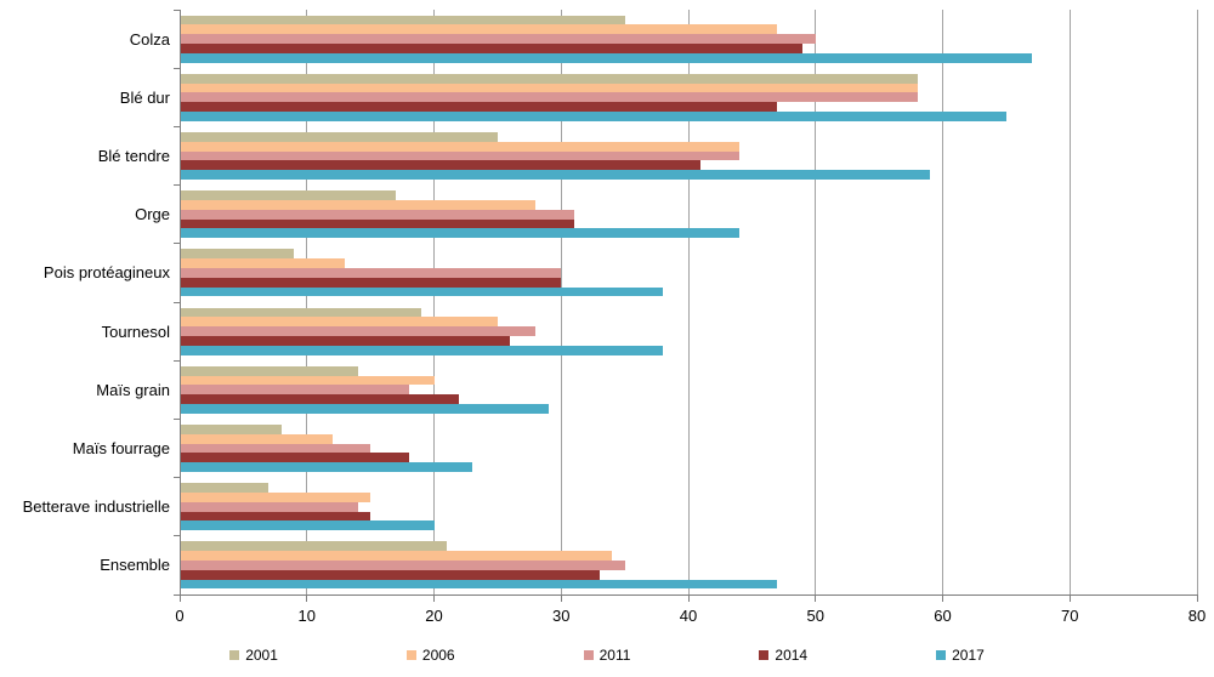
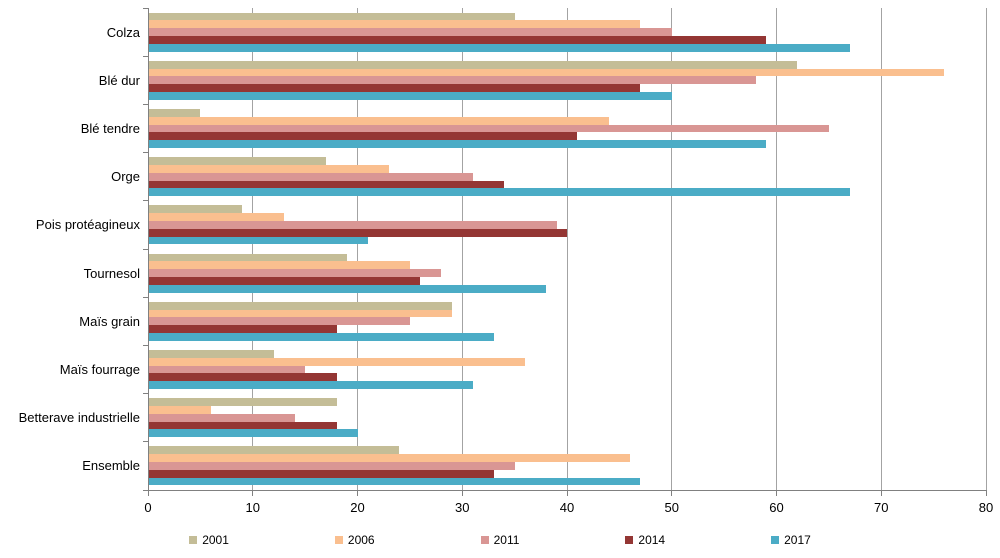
2014/Colza: 49 -> 59
2001/Blé dur: 58 -> 62
2006/Blé dur: 58 -> 76
2017/Blé dur: 65 -> 50
2001/Blé tendre: 25 -> 5
2011/Blé tendre: 44 -> 65
2006/Orge: 28 -> 23
2014/Orge: 31 -> 34
2017/Orge: 44 -> 67
2011/Pois protéagineux: 30 -> 39
2014/Pois protéagineux: 30 -> 40
2017/Pois protéagineux: 38 -> 21
2001/Maïs grain: 14 -> 29
2006/Maïs grain: 20 -> 29
2011/Maïs grain: 18 -> 25
2014/Maïs grain: 22 -> 18
2017/Maïs grain: 29 -> 33
2001/Maïs fourrage: 8 -> 12
2006/Maïs fourrage: 12 -> 36
2017/Maïs fourrage: 23 -> 31
2001/Betterave industrielle: 7 -> 18
2006/Betterave industrielle: 15 -> 6
2014/Betterave industrielle: 15 -> 18
2001/Ensemble: 21 -> 24
2006/Ensemble: 34 -> 46
